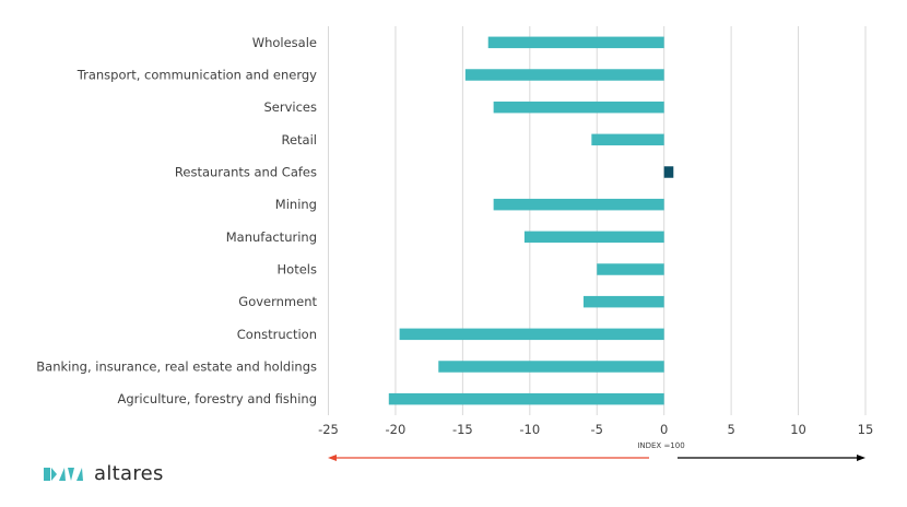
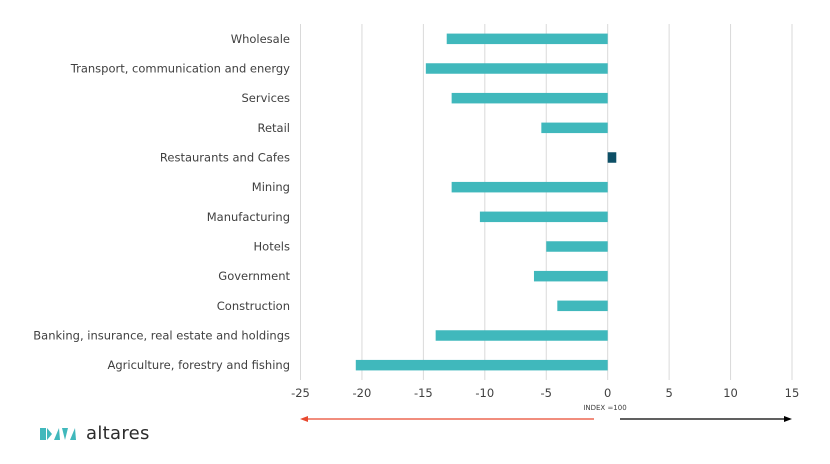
Construction: -19.7 -> -4.1
Banking, insurance, real estate and holdings: -16.8 -> -14.0
